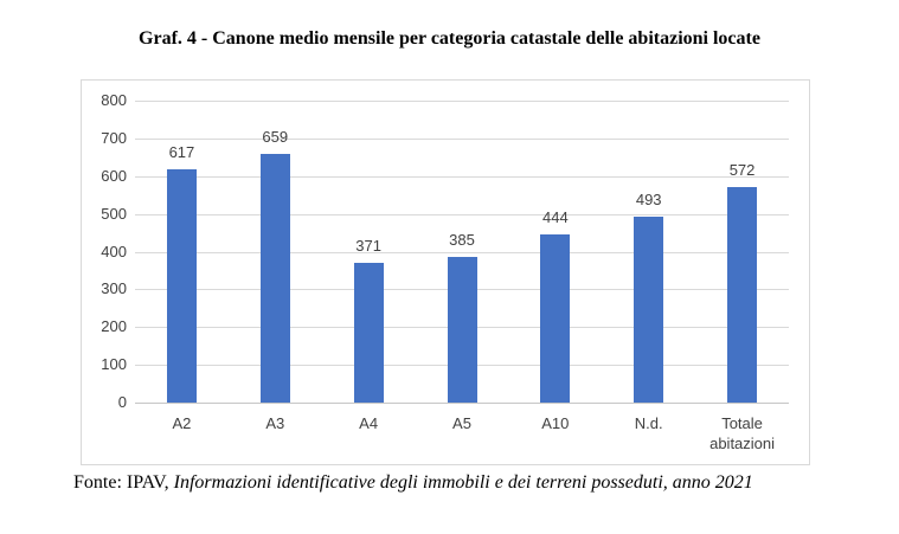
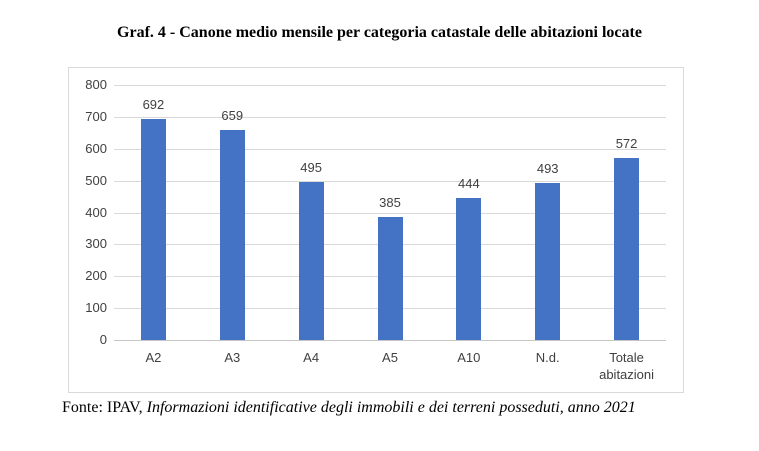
A2: 617 -> 692
A4: 371 -> 495
